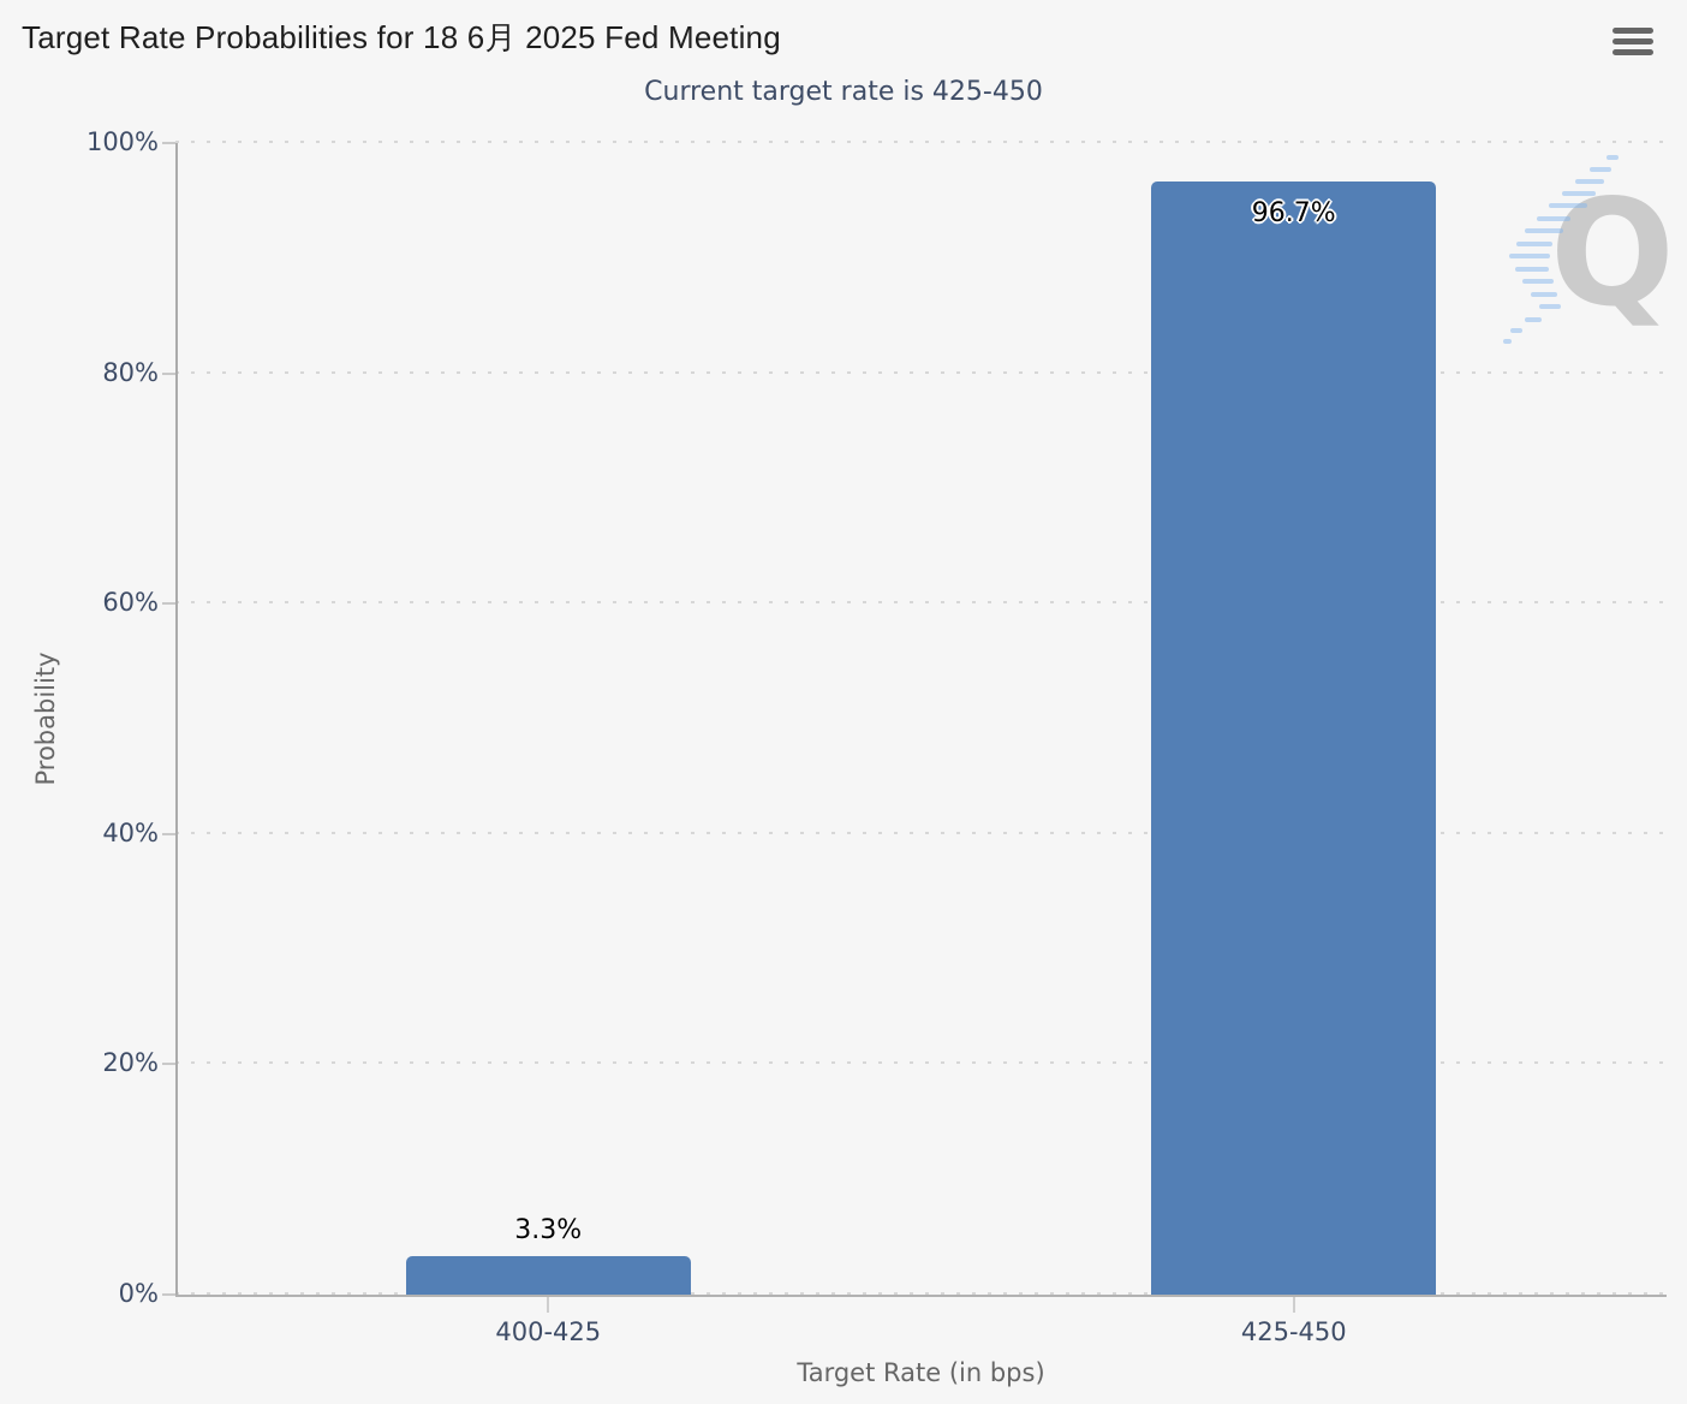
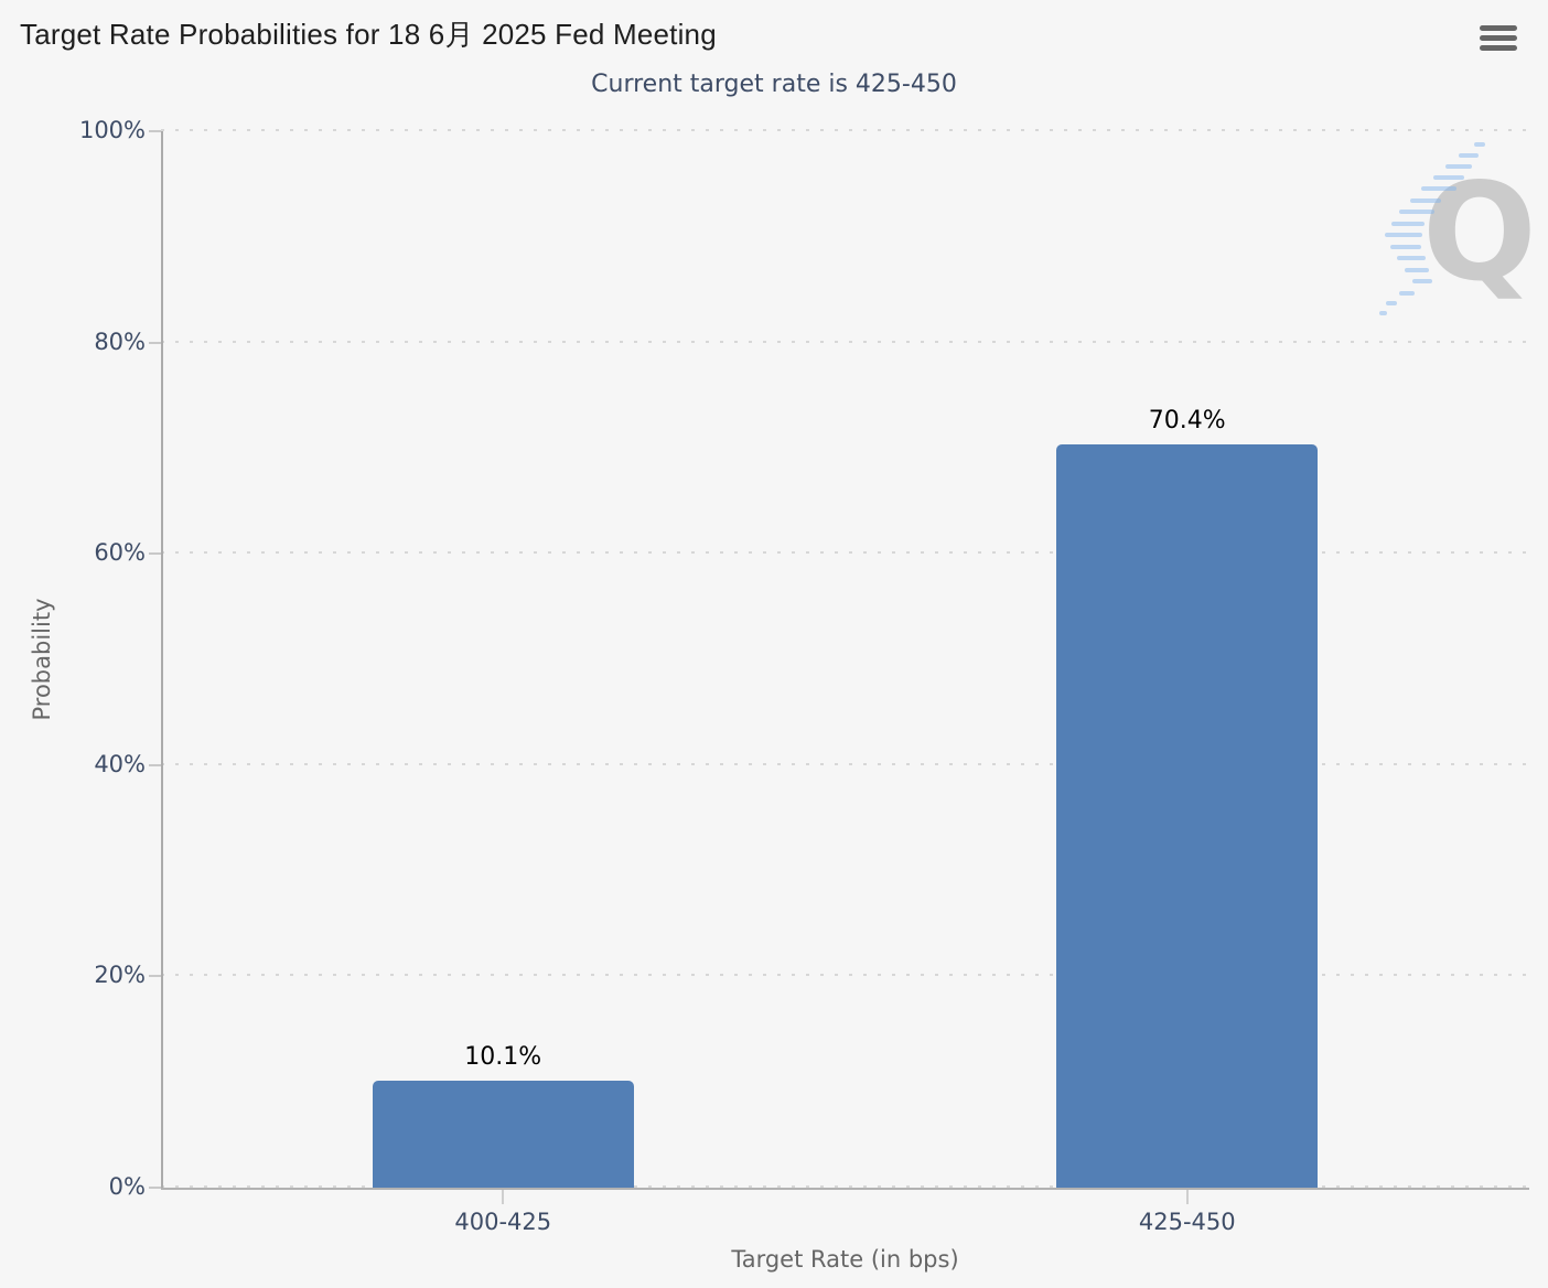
400-425: 3.3% -> 10.1%
425-450: 96.7% -> 70.4%
